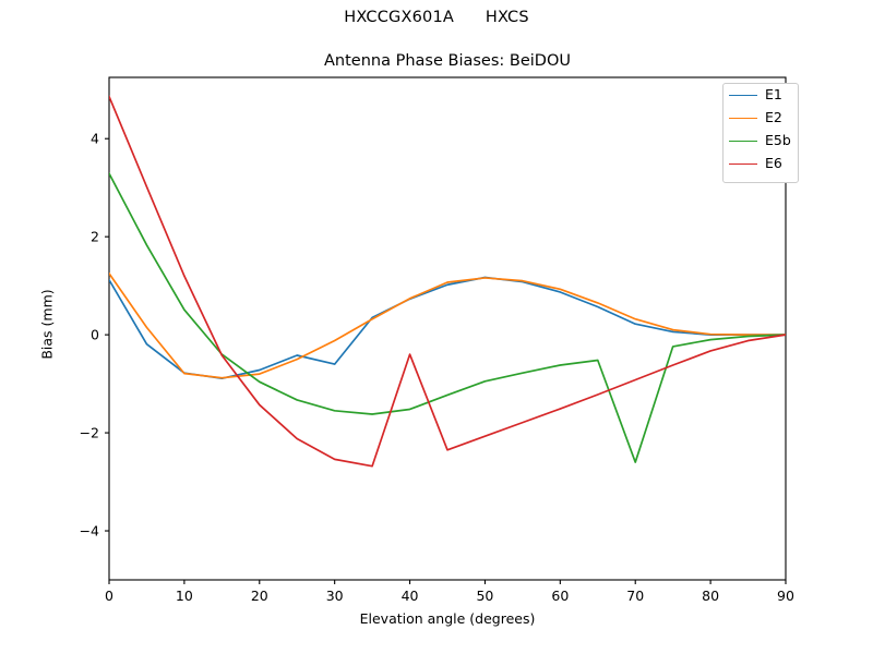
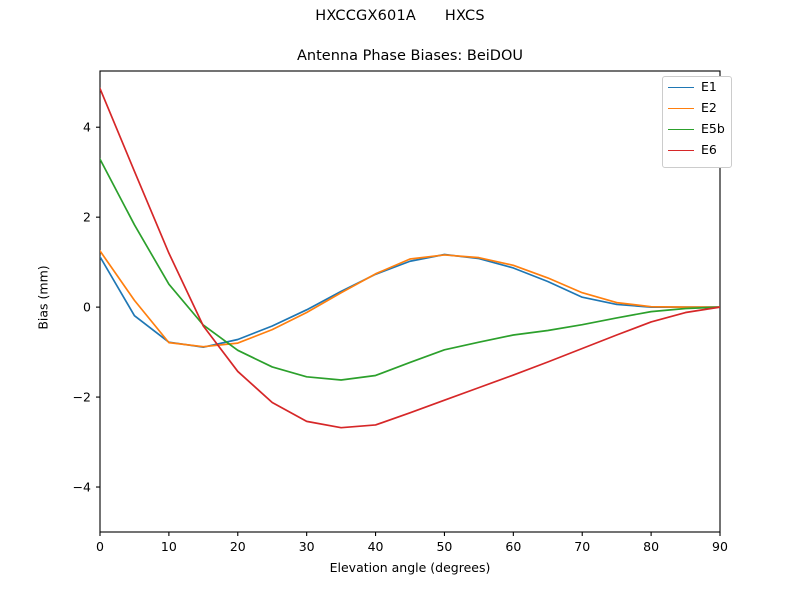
E1/30: -0.6 -> -0.1
E6/40: -0.4 -> -2.6
E5b/70: -2.6 -> -0.4
